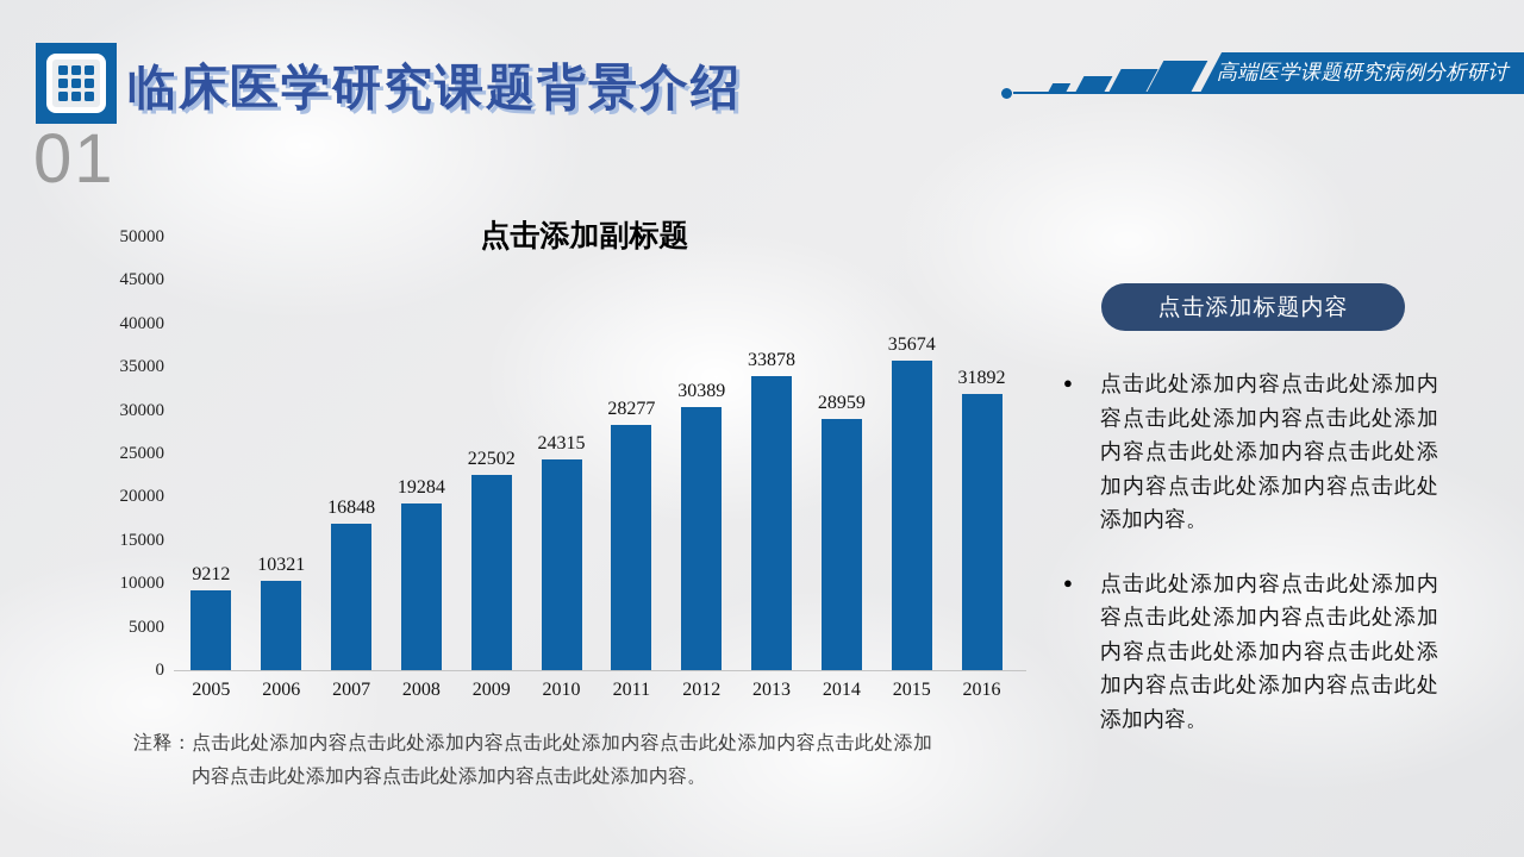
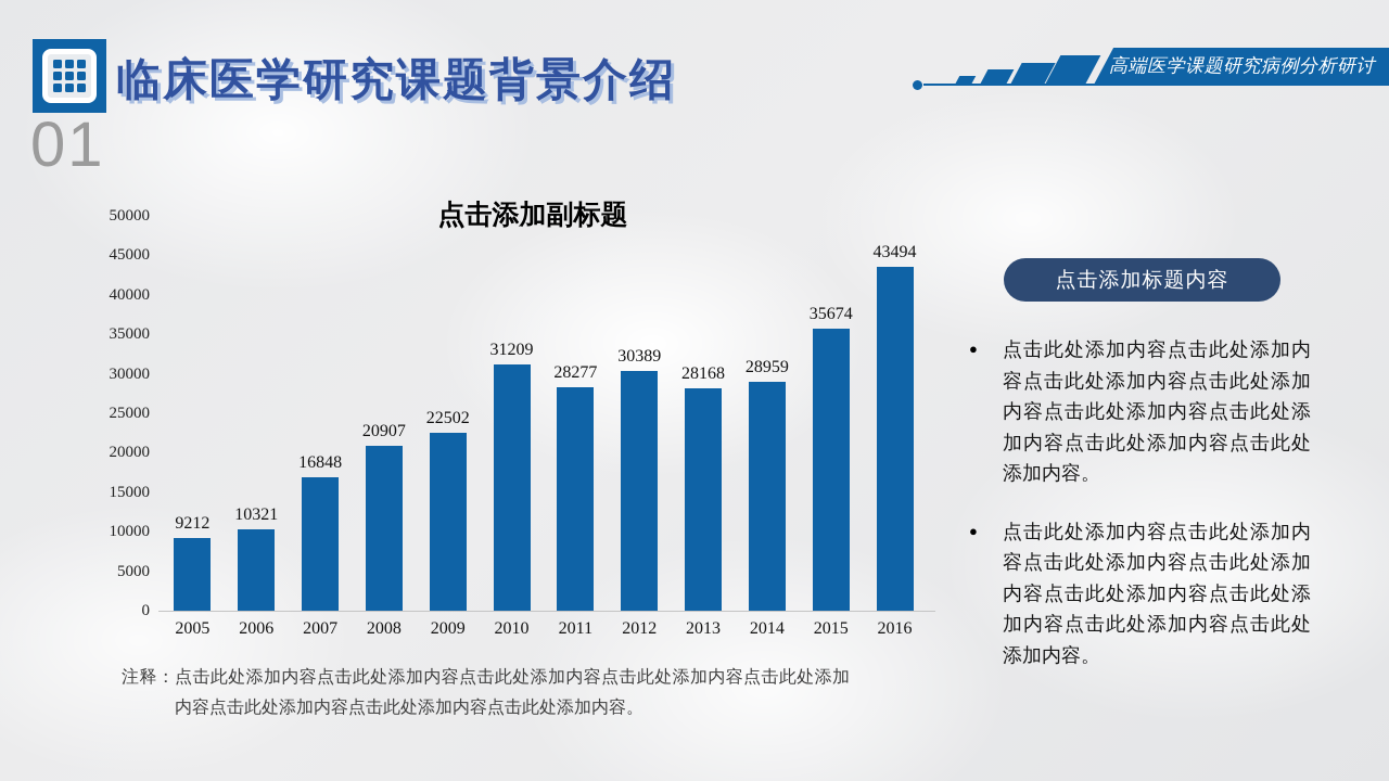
2008: 19284 -> 20907
2010: 24315 -> 31209
2013: 33878 -> 28168
2016: 31892 -> 43494
